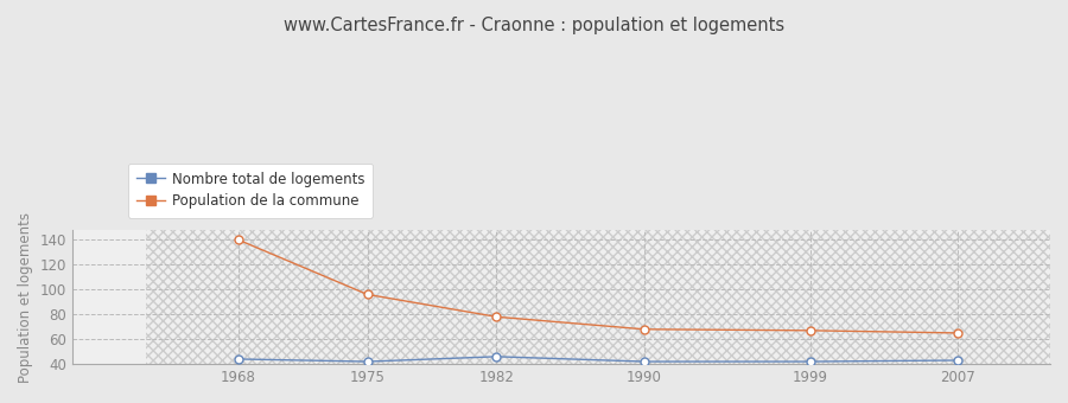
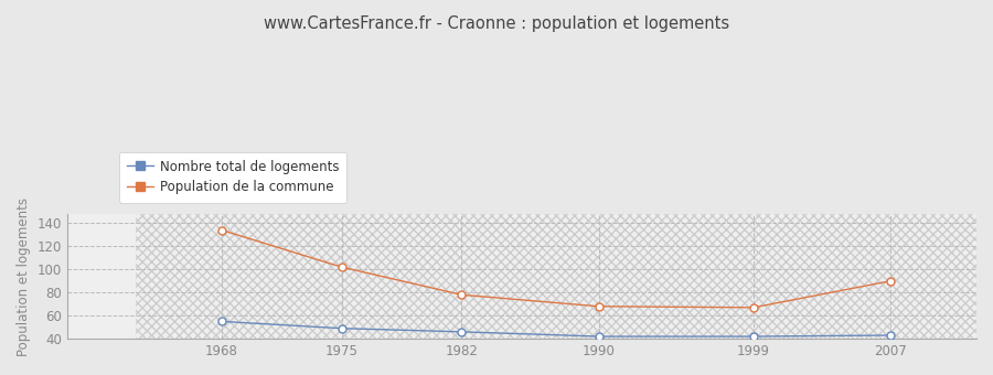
Nombre total de logements/1968: 44 -> 55
Population de la commune/1968: 140 -> 134
Nombre total de logements/1975: 42 -> 49
Population de la commune/1975: 96 -> 102
Population de la commune/2007: 65 -> 90
